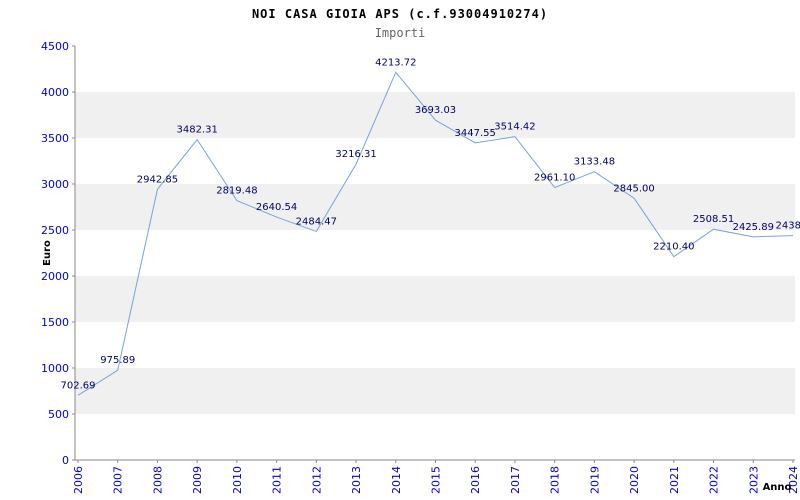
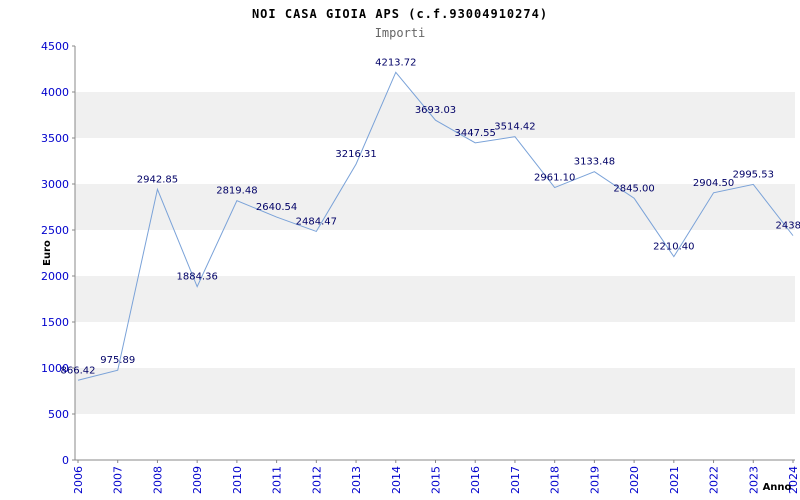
2006: 702.69 -> 866.42
2009: 3482.31 -> 1884.36
2022: 2508.51 -> 2904.50
2023: 2425.89 -> 2995.53
